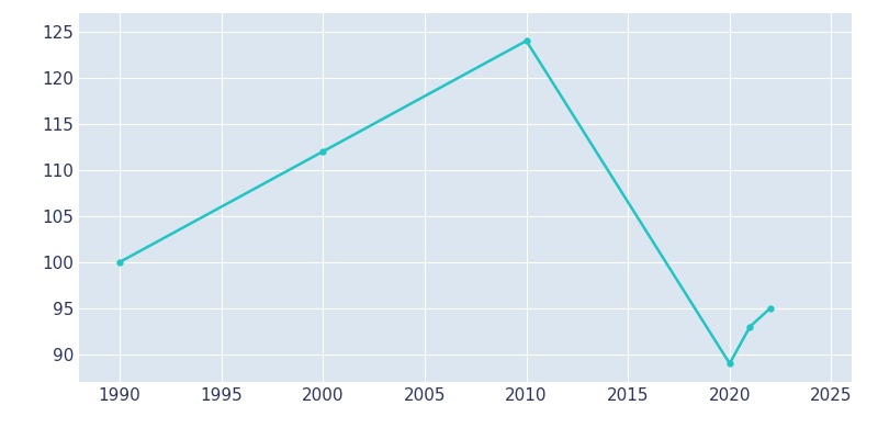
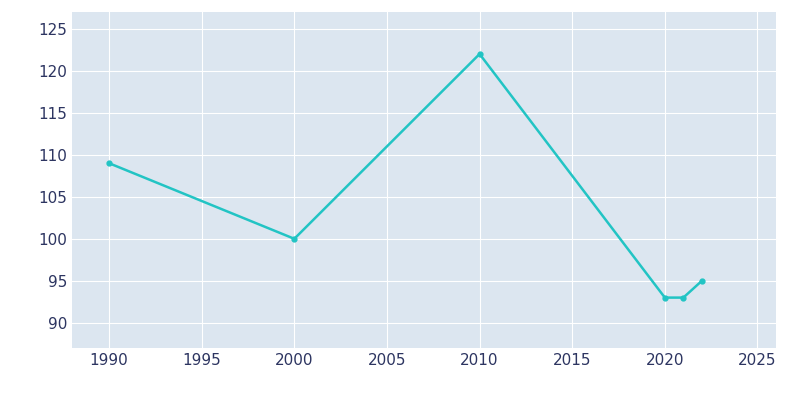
1990: 100 -> 109
2000: 112 -> 100
2010: 124 -> 122
2020: 89 -> 93
